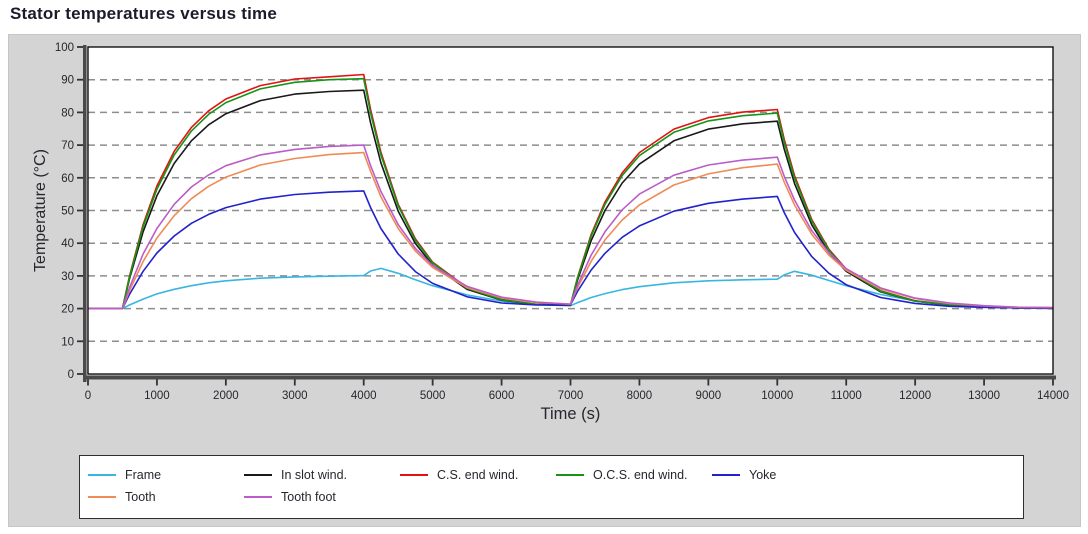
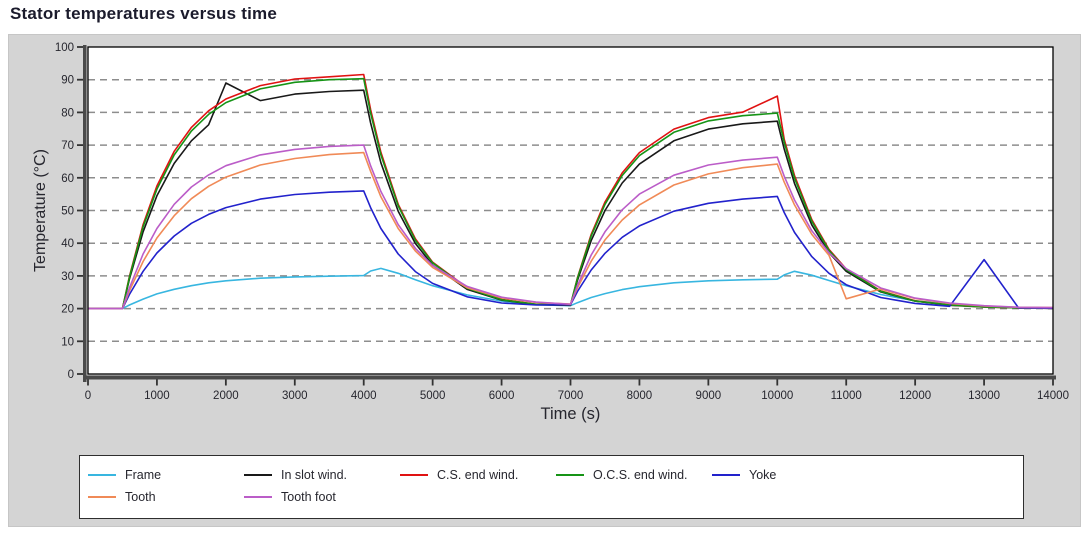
In slot wind./2000: 80 -> 89
C.S. end wind./10000: 81 -> 85
Tooth/11000: 32 -> 23
Yoke/13000: 20 -> 35
